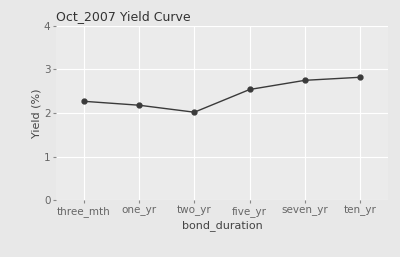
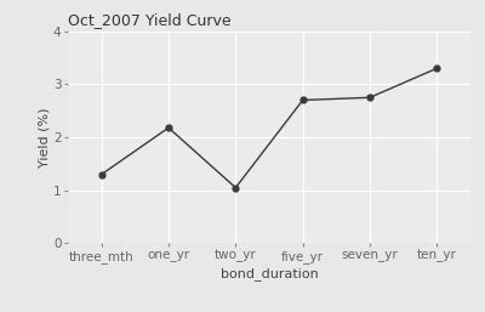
three_mth: 2.27 -> 1.30
two_yr: 2.02 -> 1.05
five_yr: 2.54 -> 2.70
ten_yr: 2.82 -> 3.30
